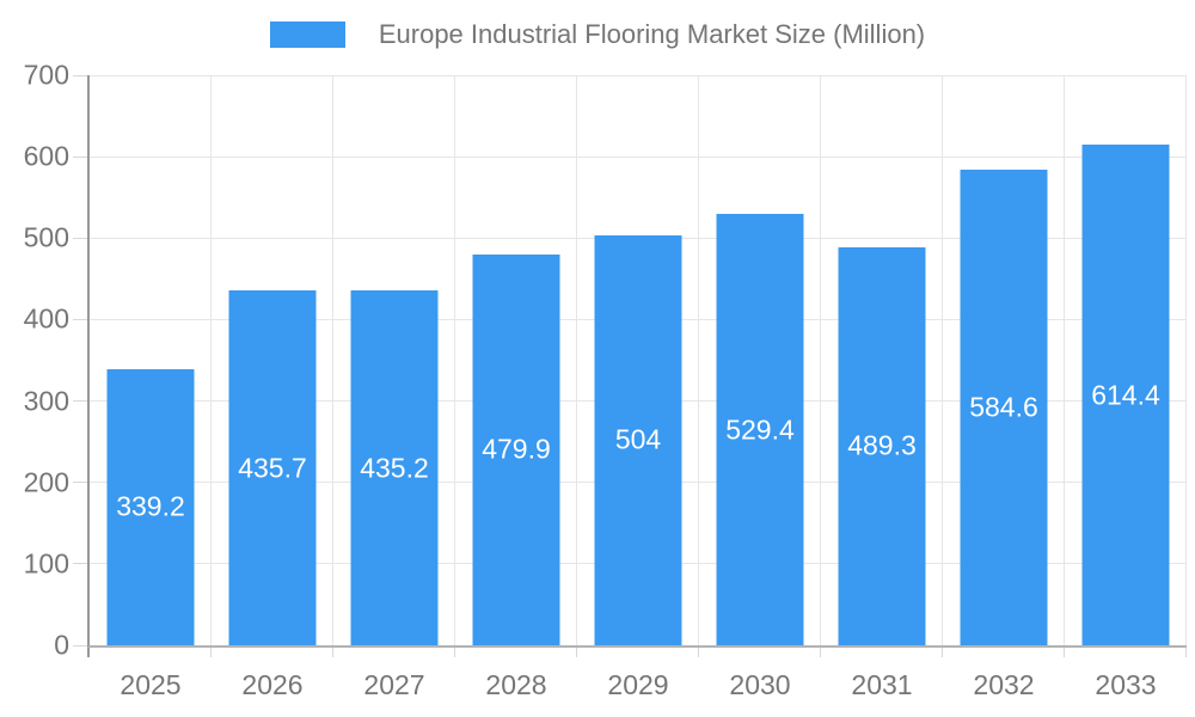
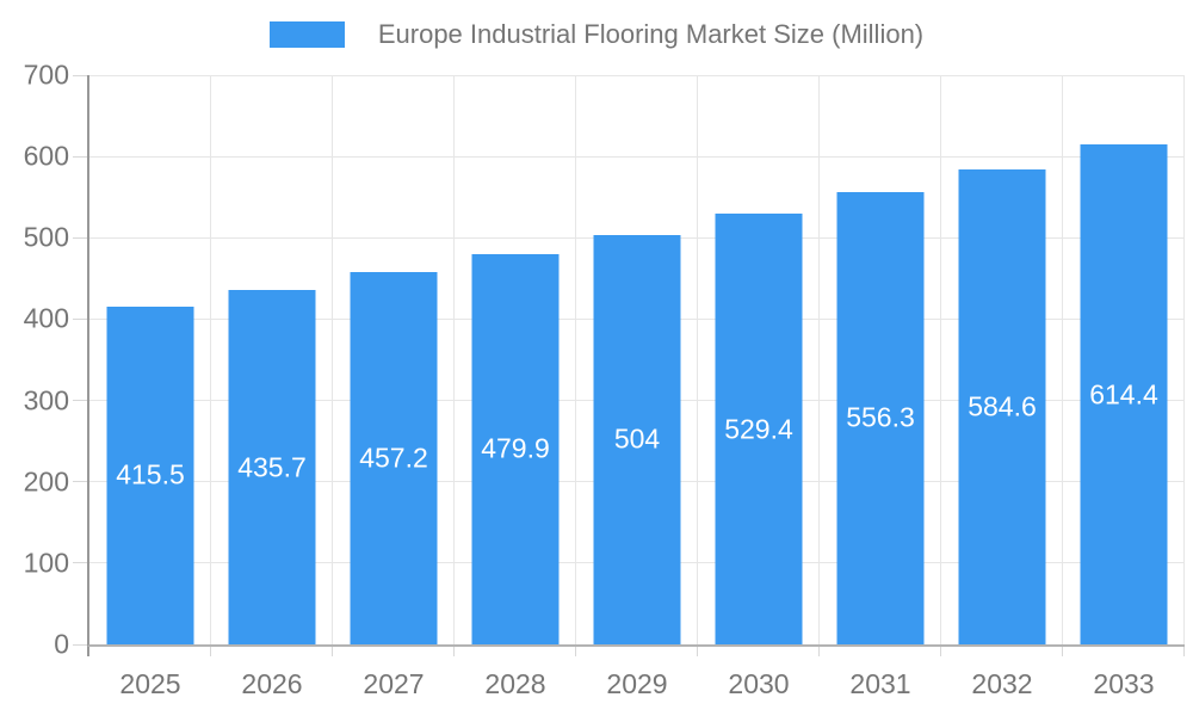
2025: 339.2 -> 415.5
2027: 435.2 -> 457.2
2031: 489.3 -> 556.3
